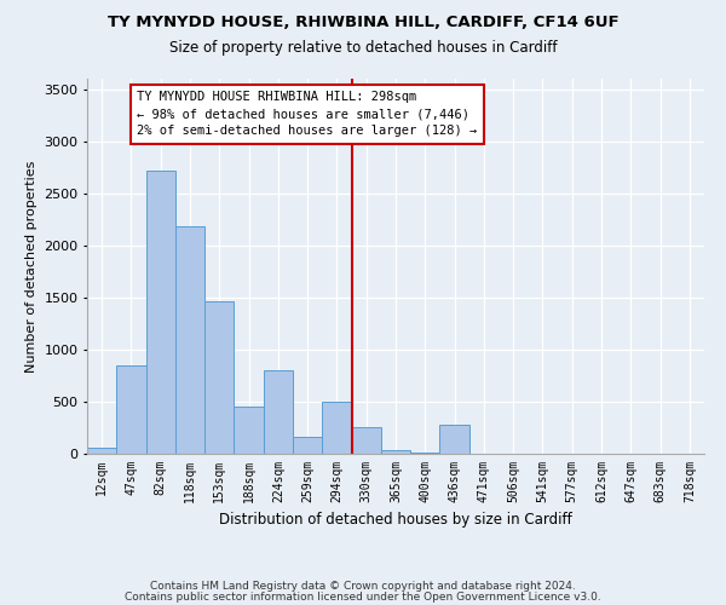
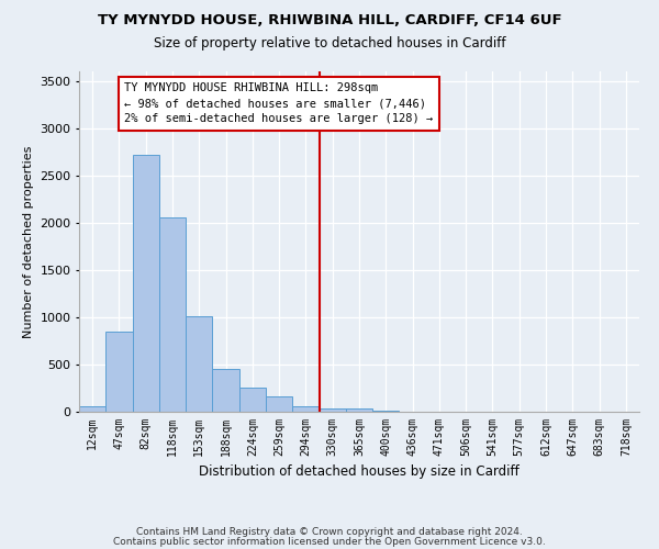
118sqm: 2180 -> 2060
153sqm: 1460 -> 1010
224sqm: 800 -> 250
294sqm: 500 -> 60
330sqm: 260 -> 40
436sqm: 280 -> 0
